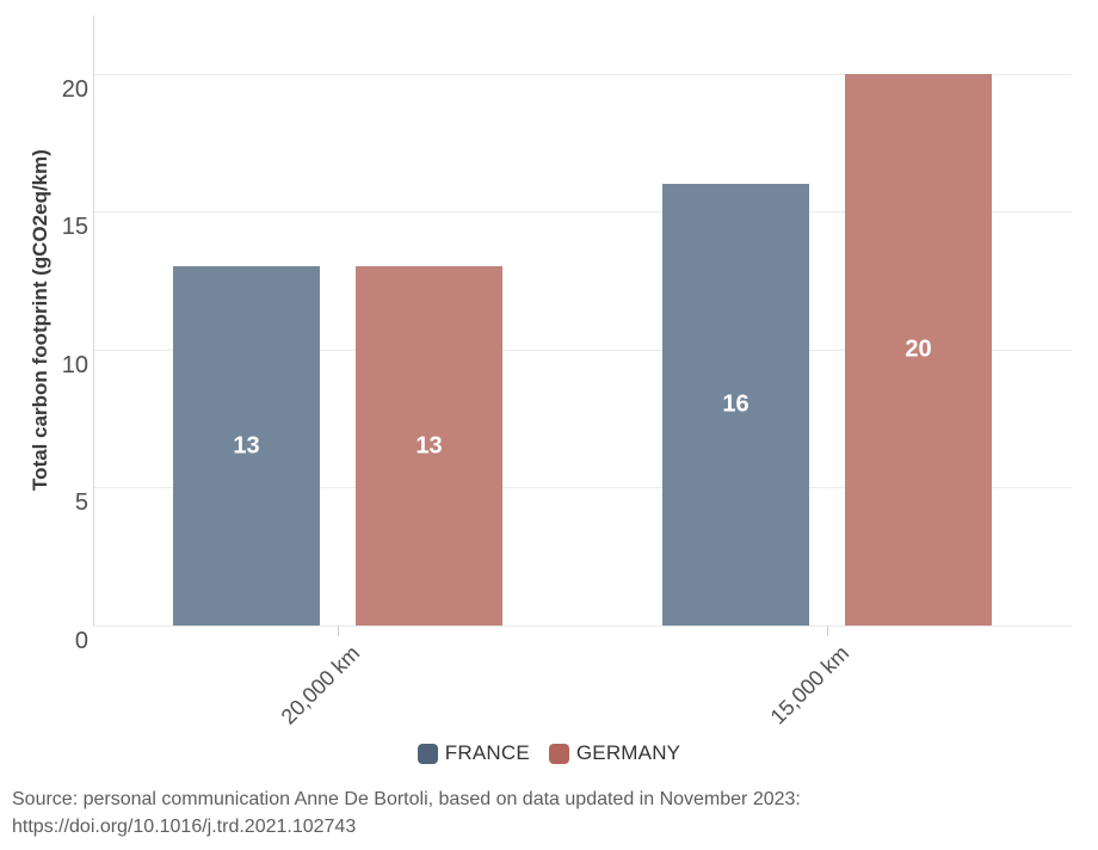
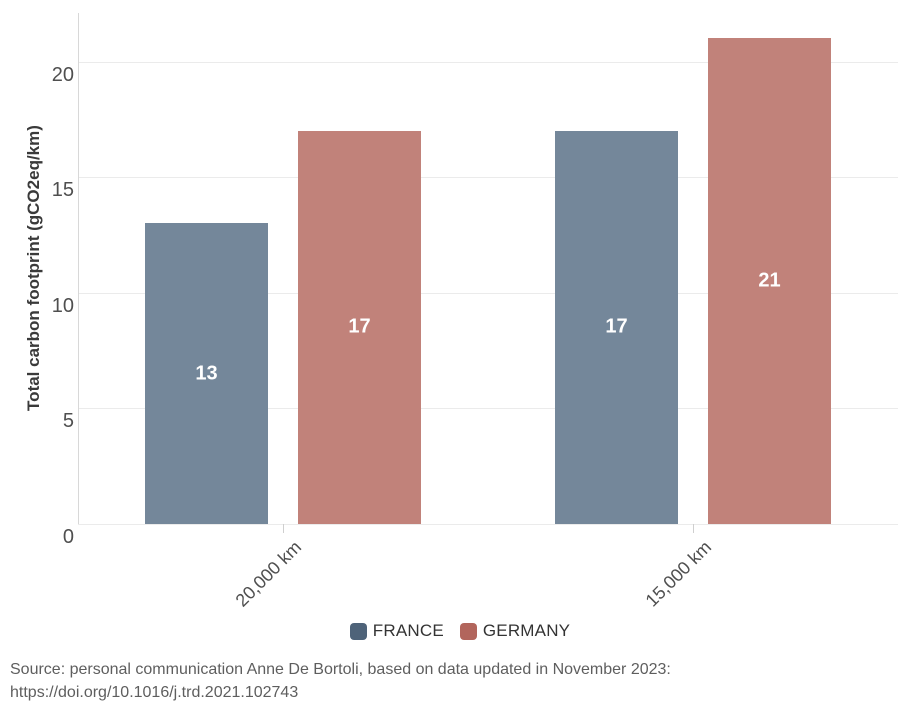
GERMANY/20,000 km: 13 -> 17
FRANCE/15,000 km: 16 -> 17
GERMANY/15,000 km: 20 -> 21
